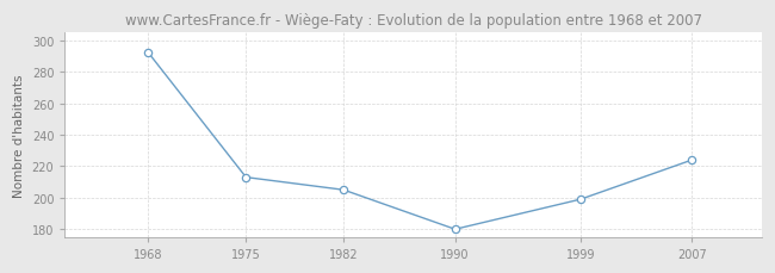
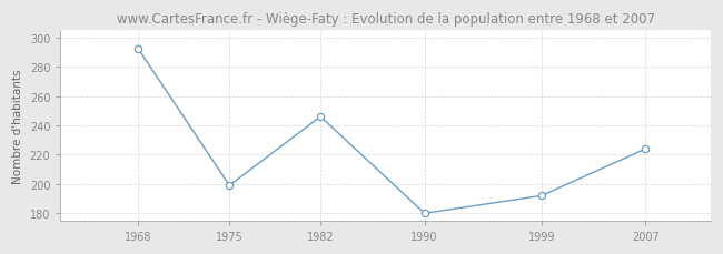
1975: 213 -> 199
1982: 205 -> 246
1999: 199 -> 192
